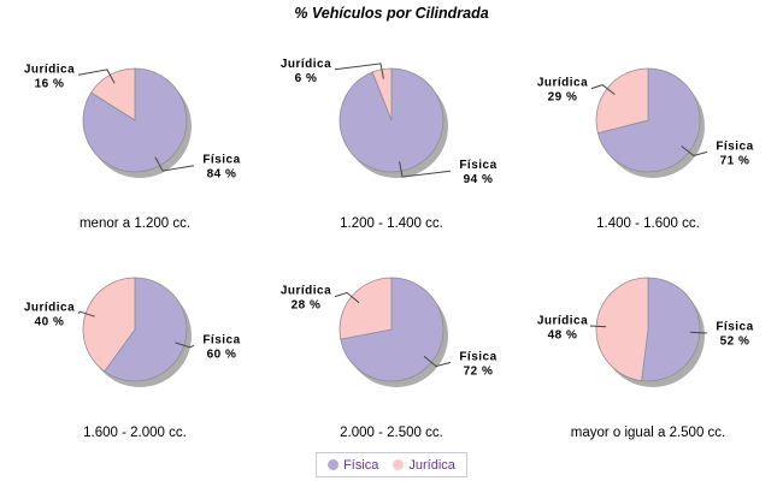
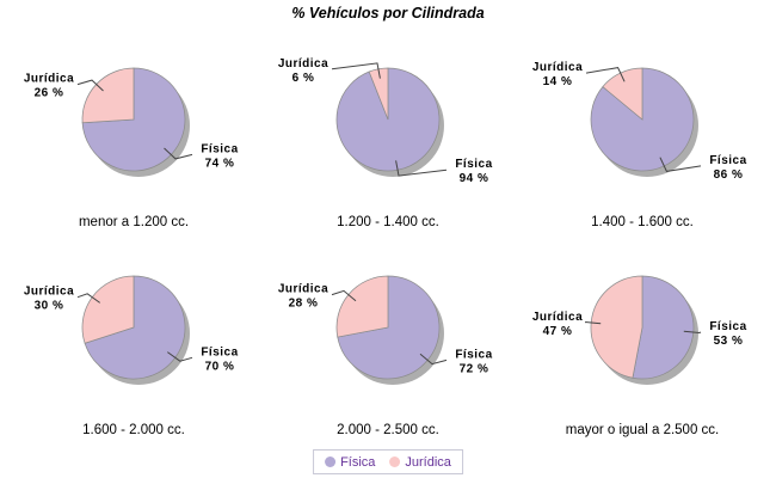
menor a 1.200 cc./Física: 84 -> 74
menor a 1.200 cc./Jurídica: 16 -> 26
1.400 - 1.600 cc./Física: 71 -> 86
1.400 - 1.600 cc./Jurídica: 29 -> 14
1.600 - 2.000 cc./Física: 60 -> 70
1.600 - 2.000 cc./Jurídica: 40 -> 30
mayor o igual a 2.500 cc./Física: 52 -> 53
mayor o igual a 2.500 cc./Jurídica: 48 -> 47
